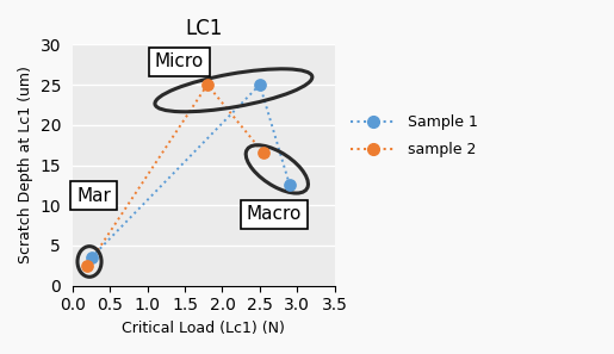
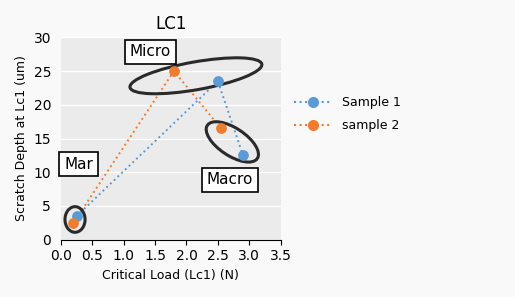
Sample 1/2.5: 25.0 -> 23.5
